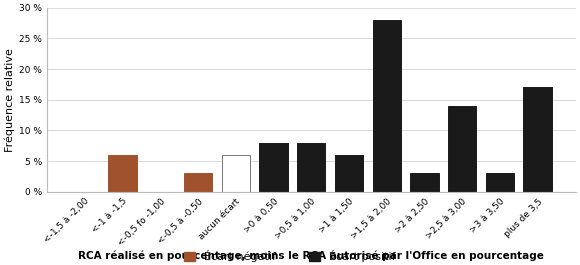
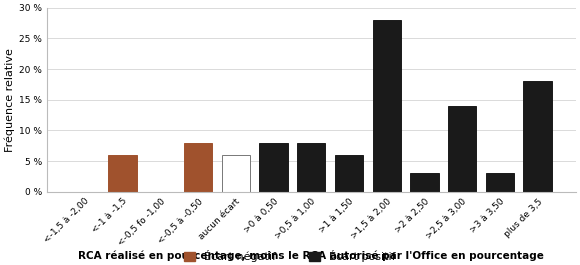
<-0,5 à -0,50: 3 % -> 8 %
plus de 3,5: 17 % -> 18 %
